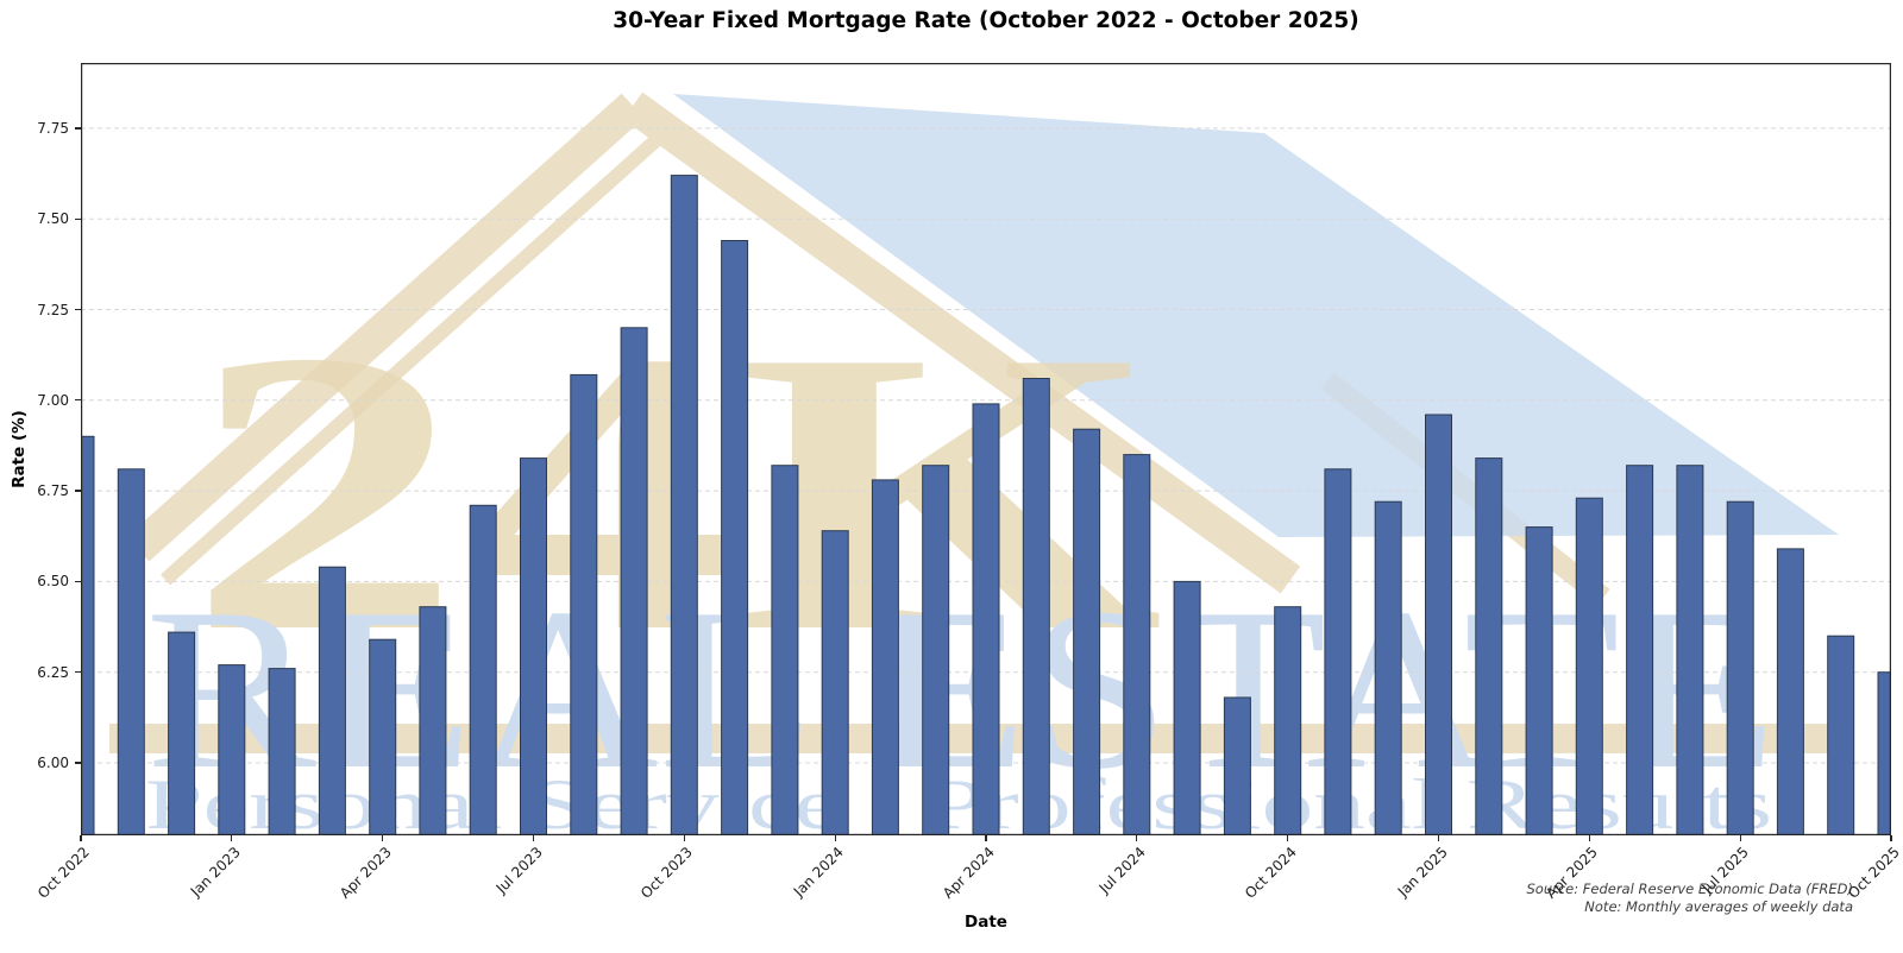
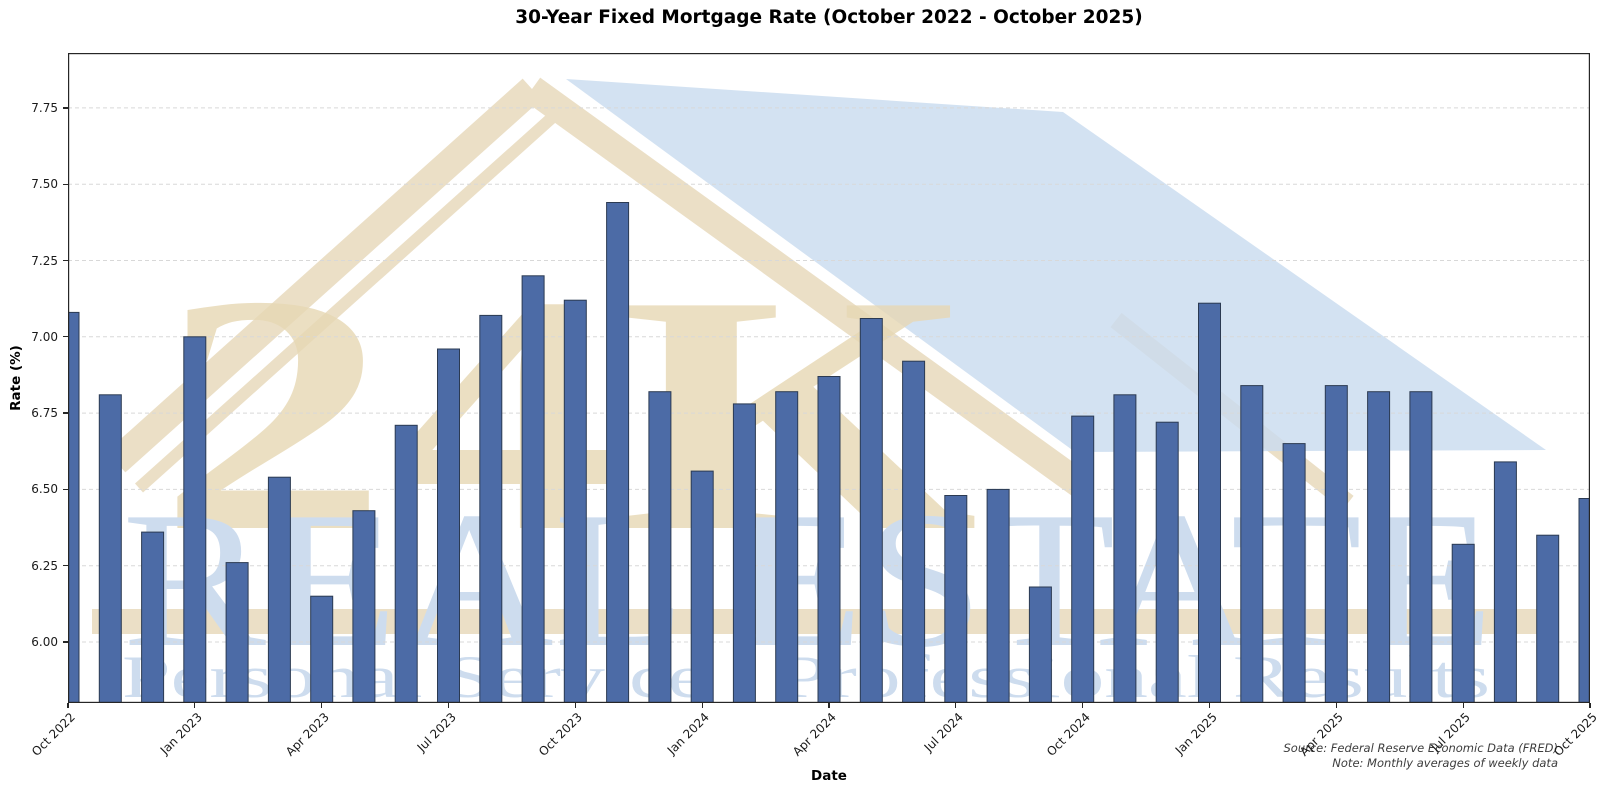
Oct 2022: 6.90 -> 7.08
Jan 2023: 6.27 -> 7.00
Apr 2023: 6.34 -> 6.15
Jul 2023: 6.84 -> 6.96
Oct 2023: 7.62 -> 7.12
Jan 2024: 6.64 -> 6.56
Apr 2024: 6.99 -> 6.87
Jul 2024: 6.85 -> 6.48
Oct 2024: 6.43 -> 6.74
Jan 2025: 6.96 -> 7.11
Apr 2025: 6.73 -> 6.84
Jul 2025: 6.72 -> 6.32
Oct 2025: 6.25 -> 6.47
